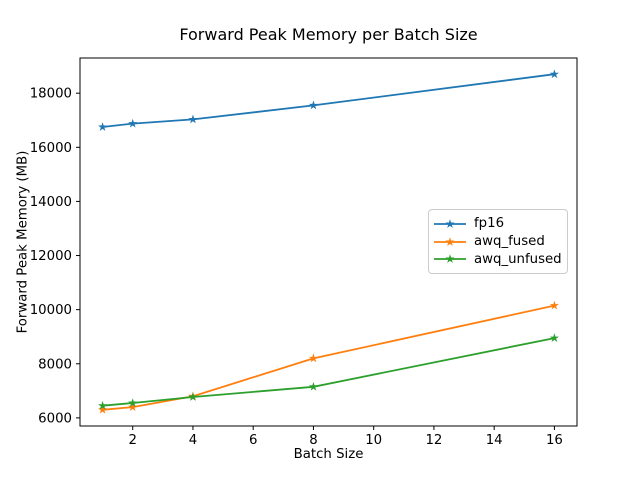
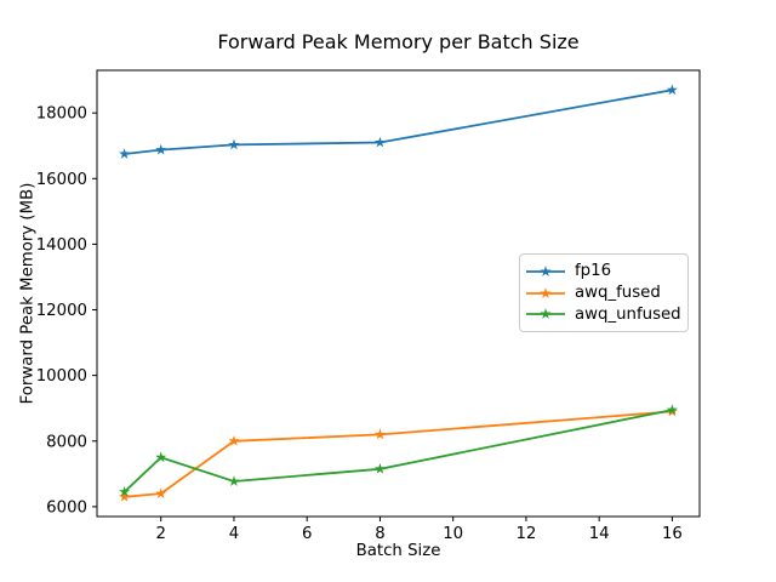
awq_unfused/2: 6600 -> 7500
awq_fused/4: 6800 -> 8000
fp16/8: 17600 -> 17100
awq_fused/16: 10200 -> 8900
